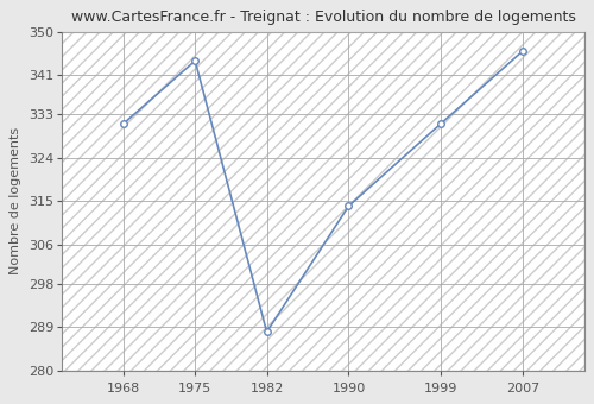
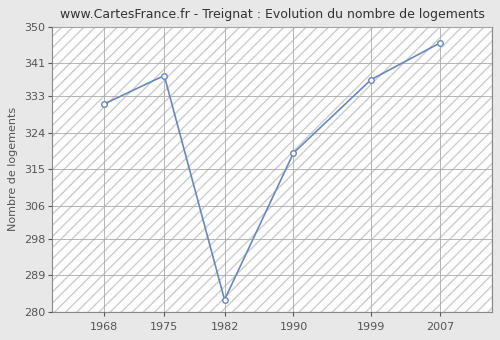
1975: 344 -> 338
1982: 288 -> 283
1990: 314 -> 319
1999: 331 -> 337
